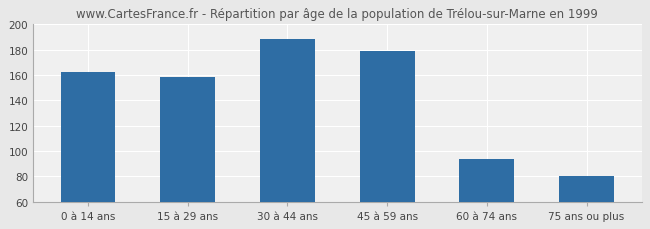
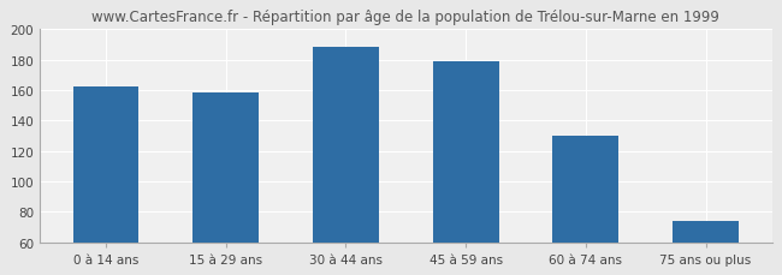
60 à 74 ans: 94 -> 130
75 ans ou plus: 80 -> 74
